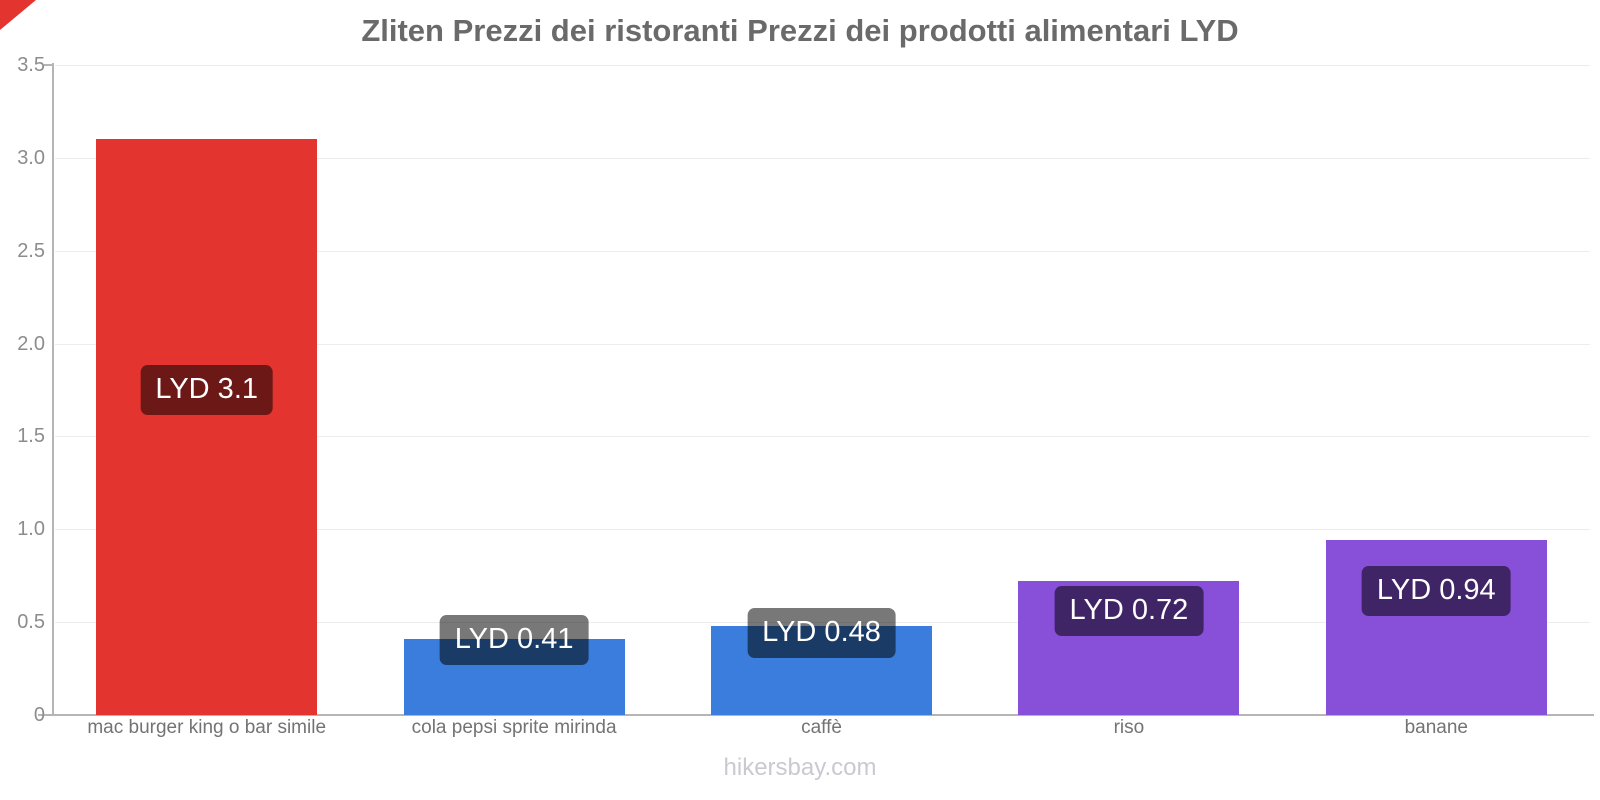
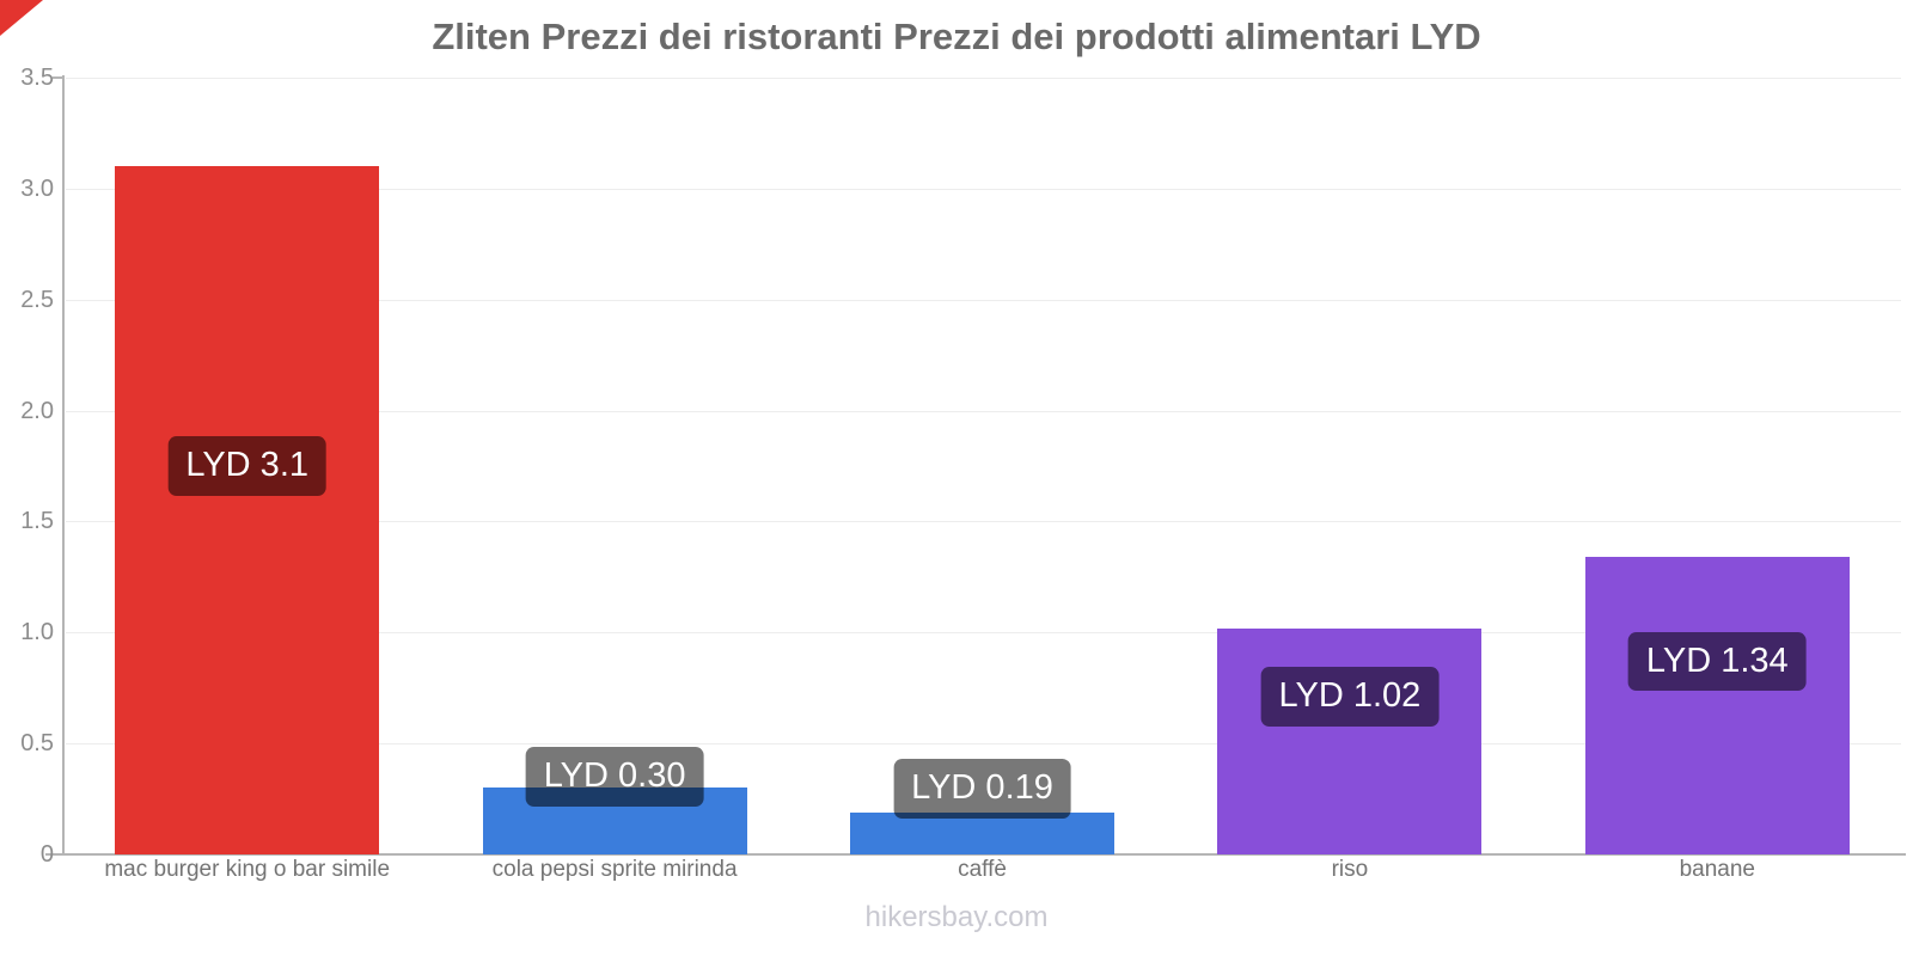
cola pepsi sprite mirinda: 0.41 -> 0.30
caffè: 0.48 -> 0.19
riso: 0.72 -> 1.02
banane: 0.94 -> 1.34
